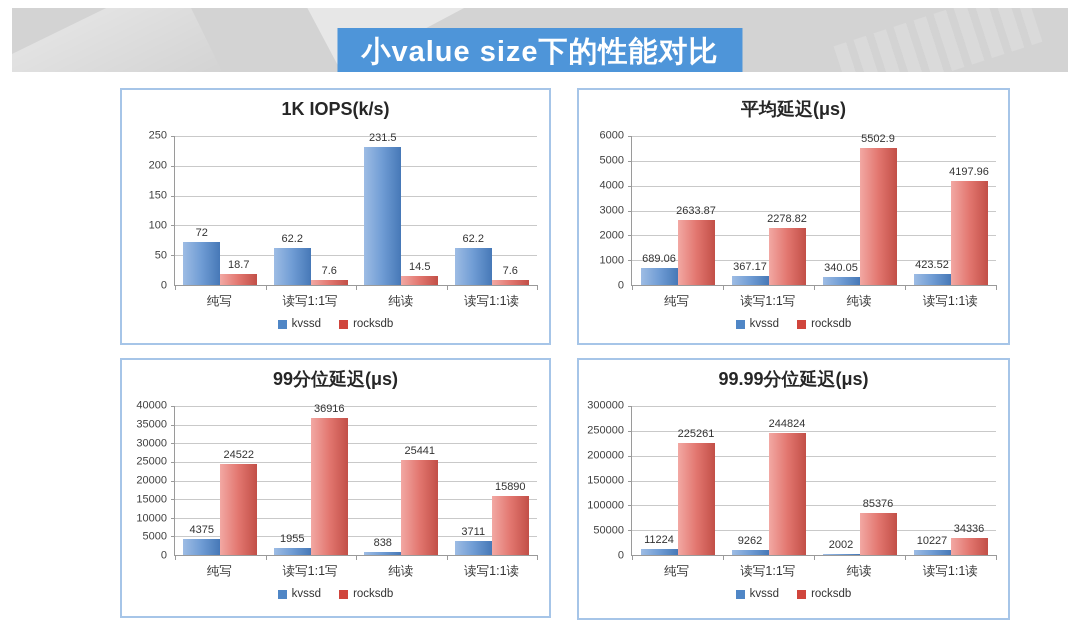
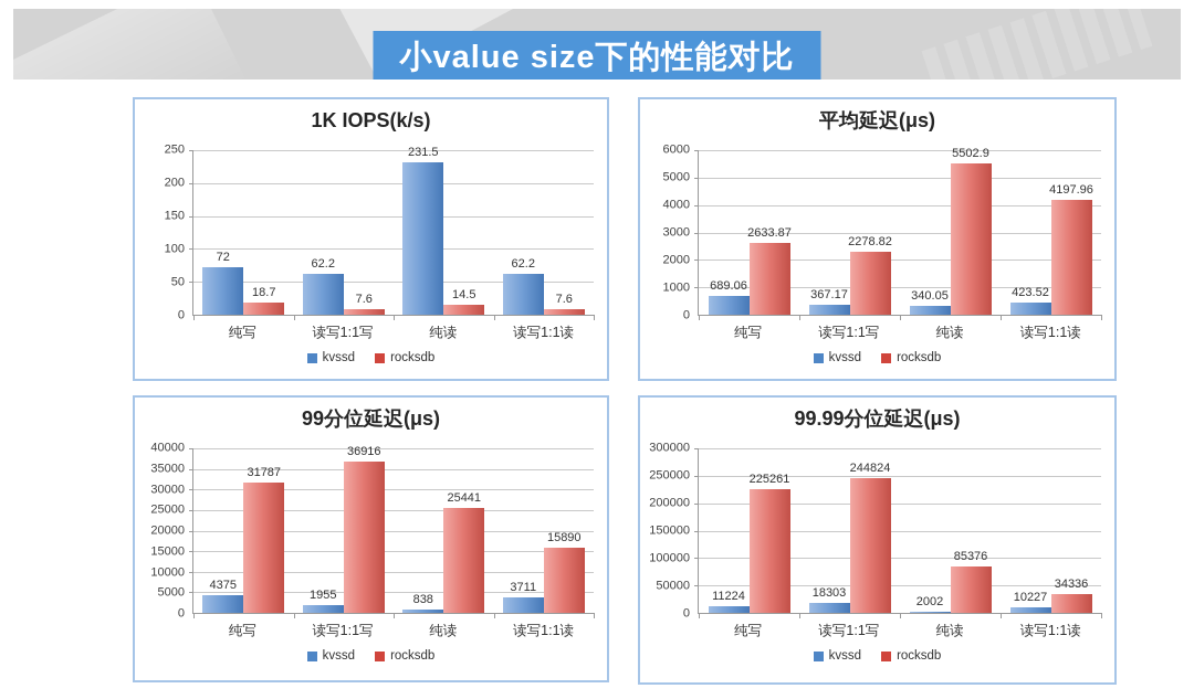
99分位延迟(μs)/rocksdb/纯写: 24522 -> 31787
99.99分位延迟(μs)/kvssd/读写1:1写: 9262 -> 18303
